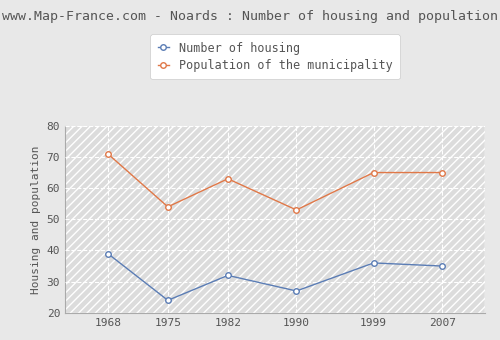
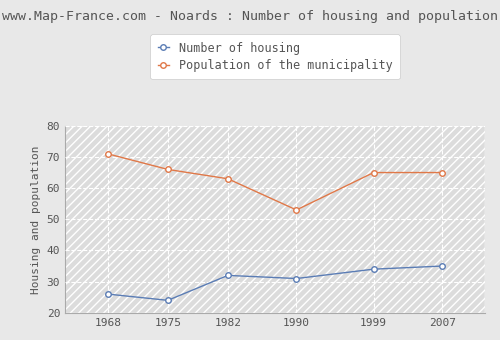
Number of housing/1968: 39 -> 26
Population of the municipality/1975: 54 -> 66
Number of housing/1990: 27 -> 31
Number of housing/1999: 36 -> 34
